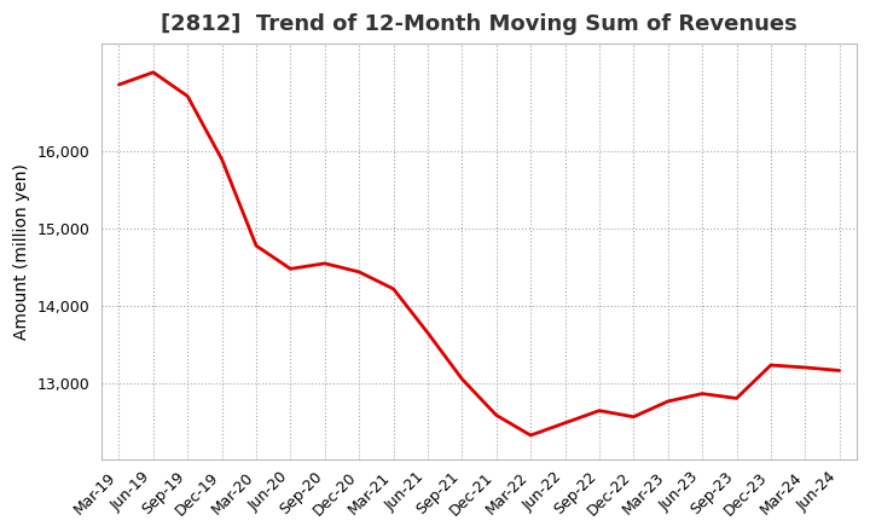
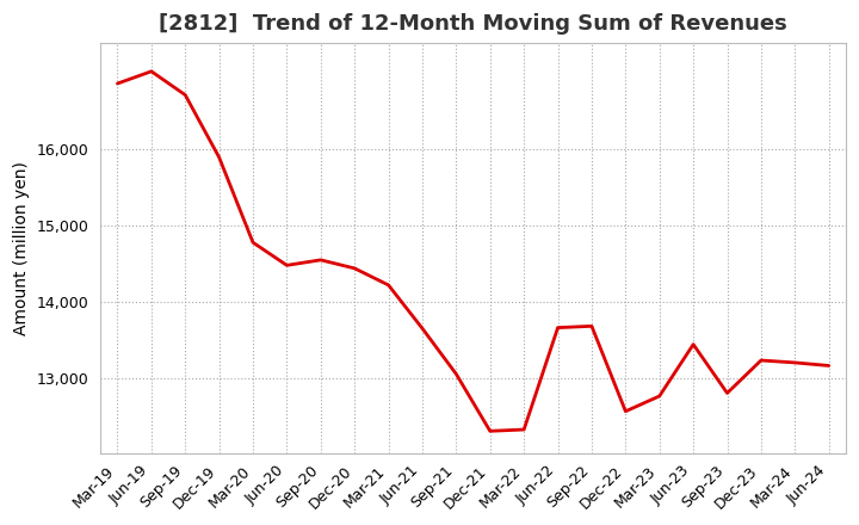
Dec-21: 12,580 -> 12,300
Jun-22: 12,480 -> 13,660
Sep-22: 12,640 -> 13,680
Jun-23: 12,860 -> 13,440
